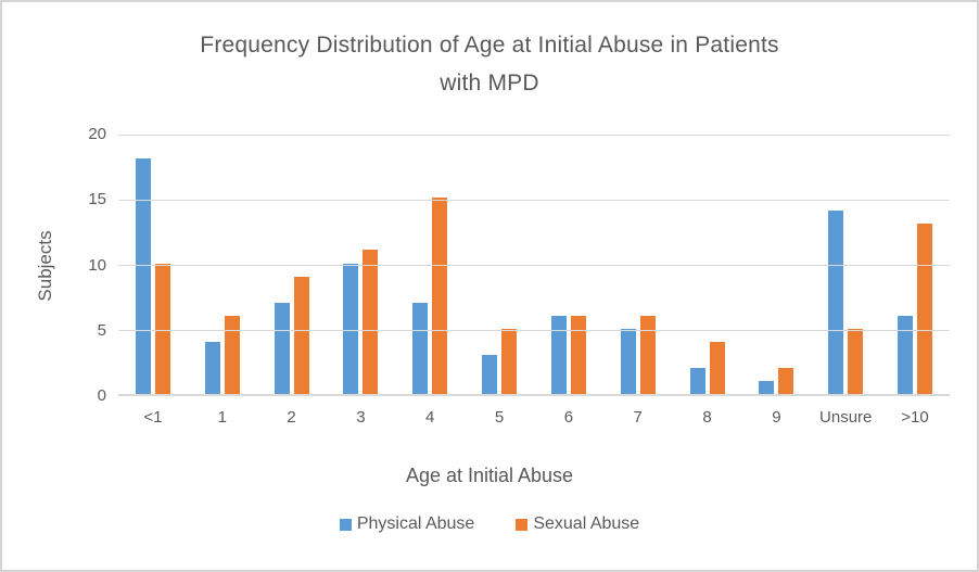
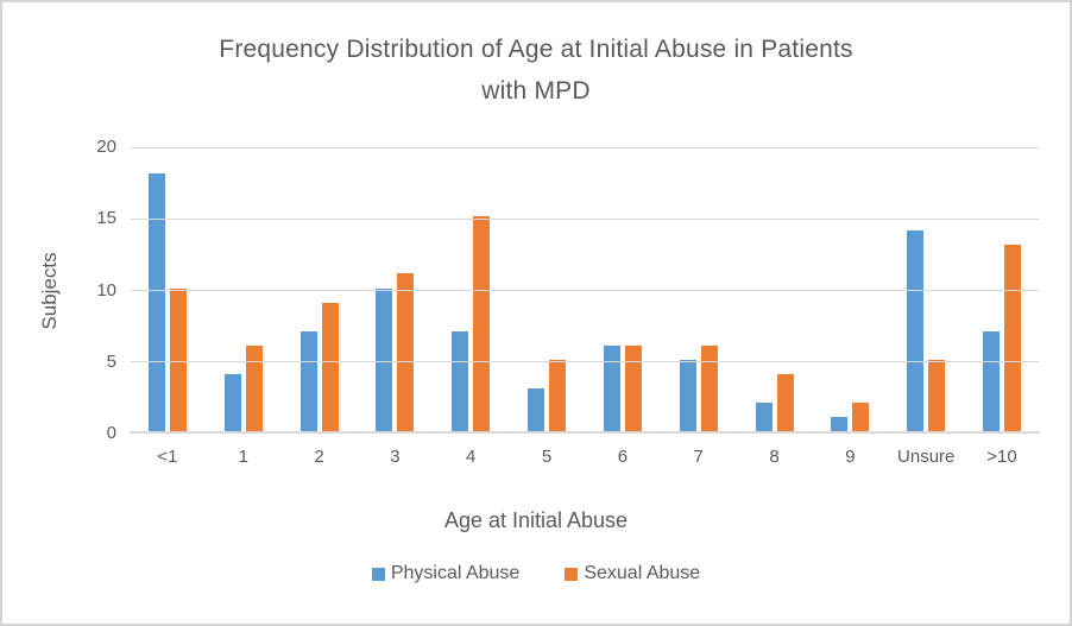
Physical Abuse/>10: 6 -> 7
